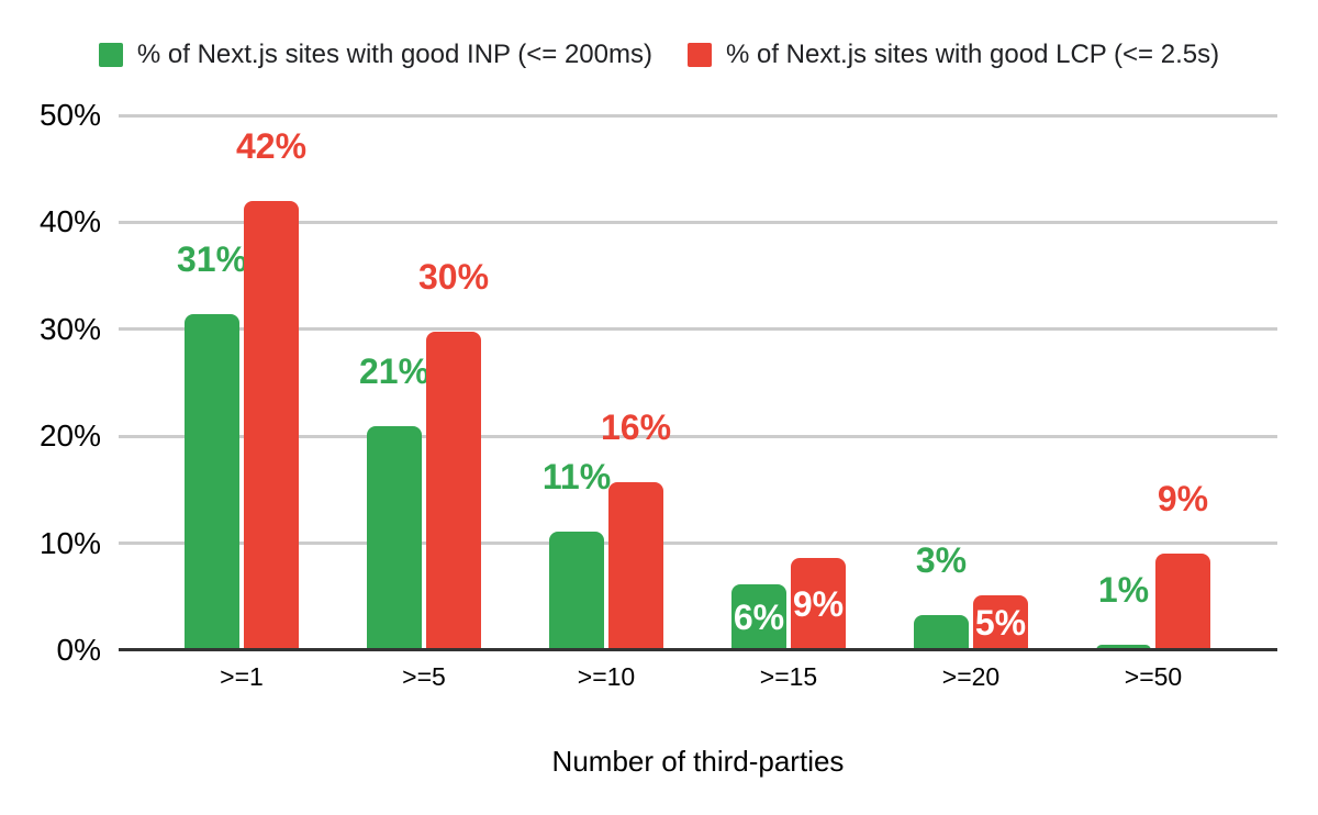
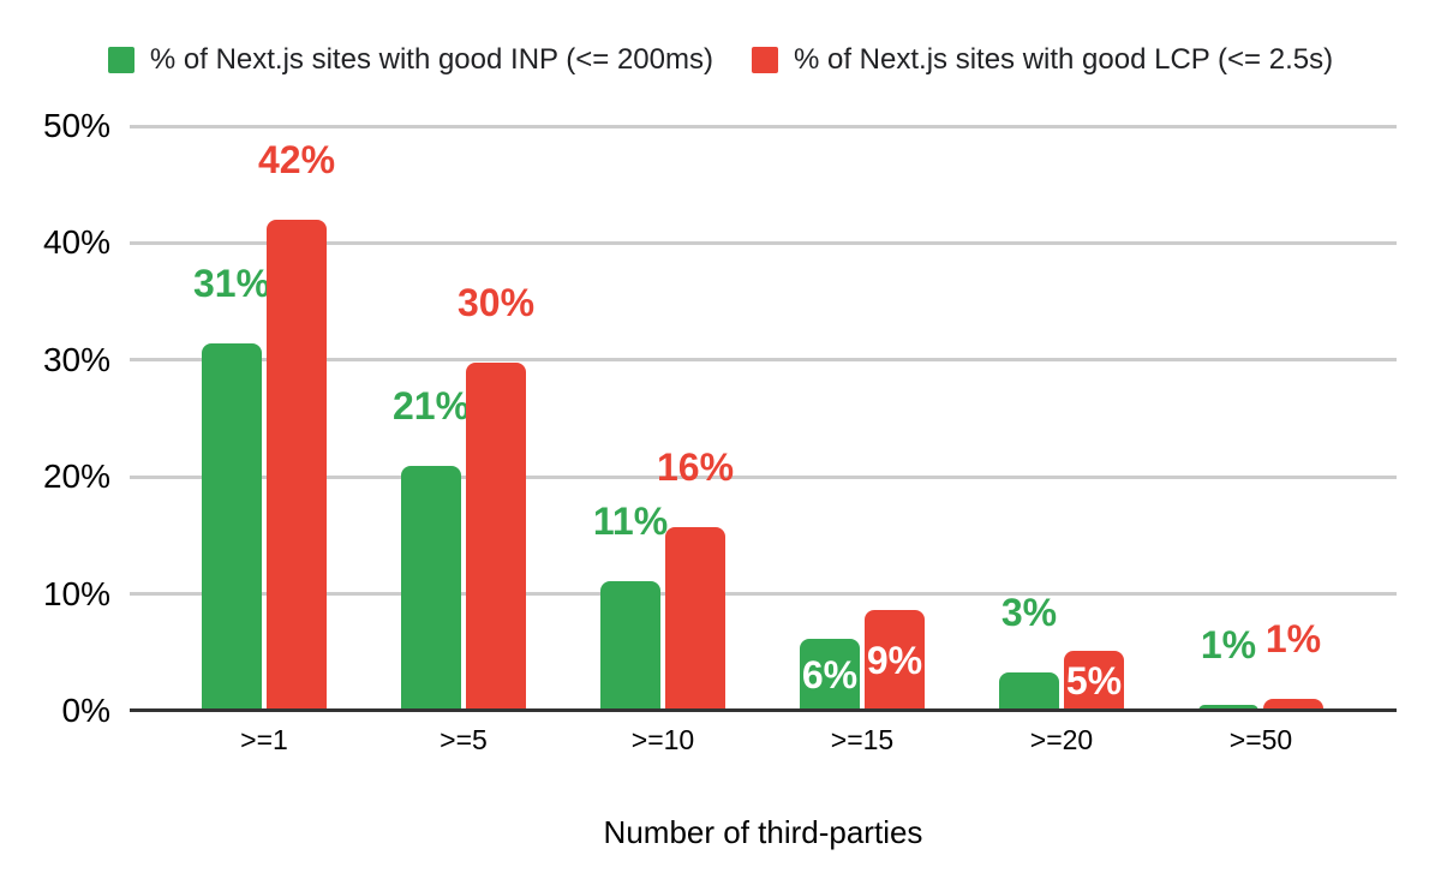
% of Next.js sites with good LCP (<= 2.5s)/>=50: 9% -> 1%
